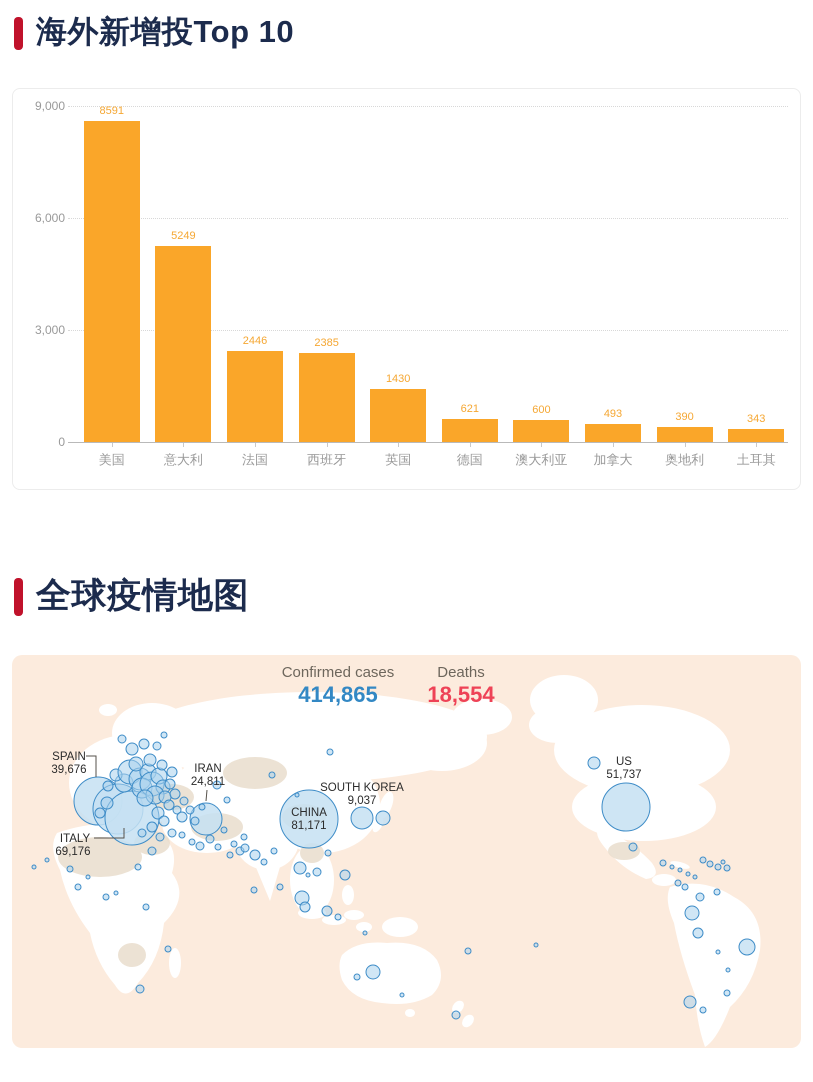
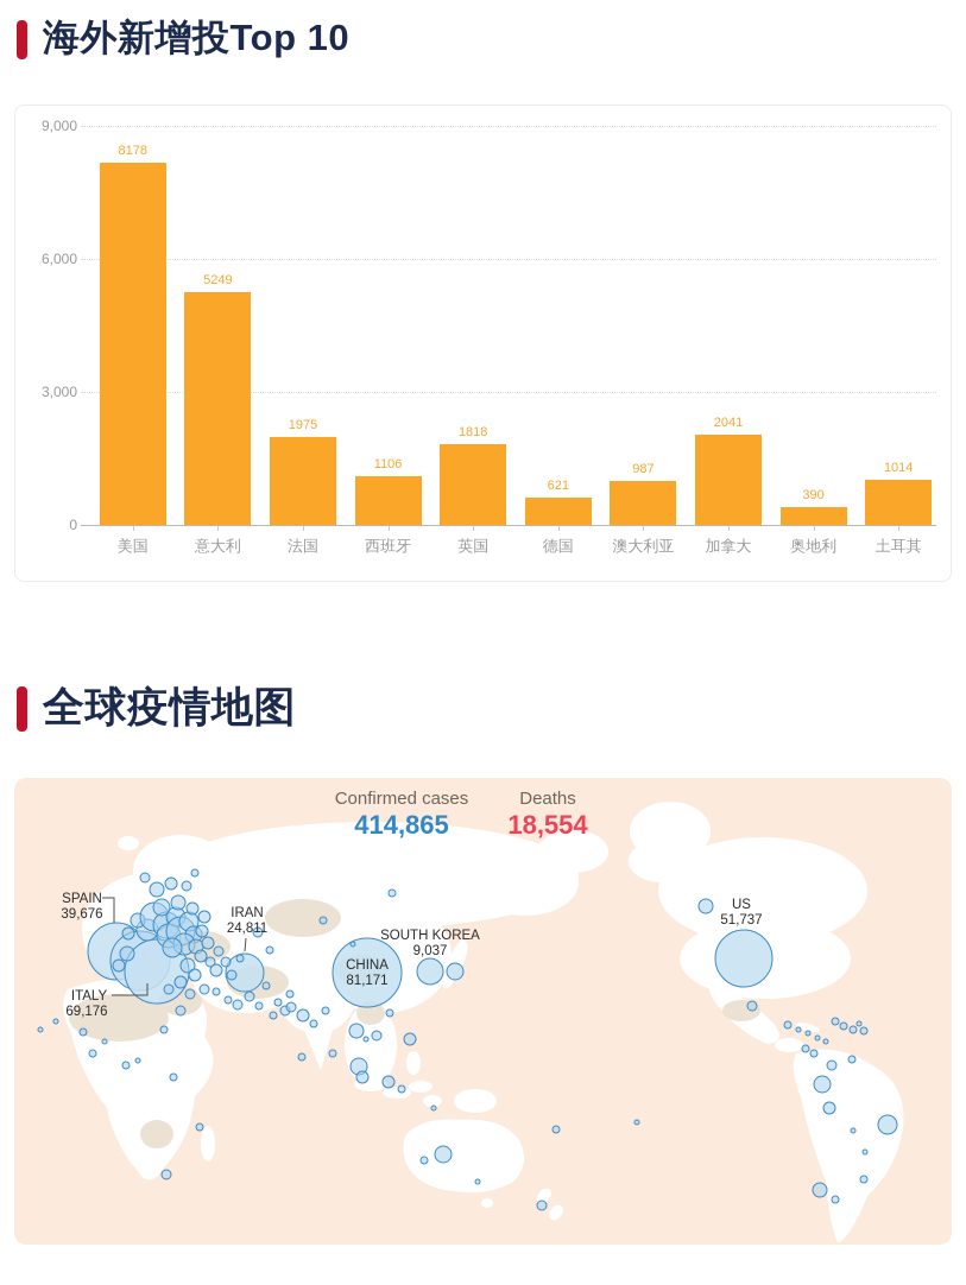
海外新增投Top 10/美国: 8591 -> 8178
海外新增投Top 10/法国: 2446 -> 1975
海外新增投Top 10/西班牙: 2385 -> 1106
海外新增投Top 10/英国: 1430 -> 1818
海外新增投Top 10/澳大利亚: 600 -> 987
海外新增投Top 10/加拿大: 493 -> 2041
海外新增投Top 10/土耳其: 343 -> 1014
